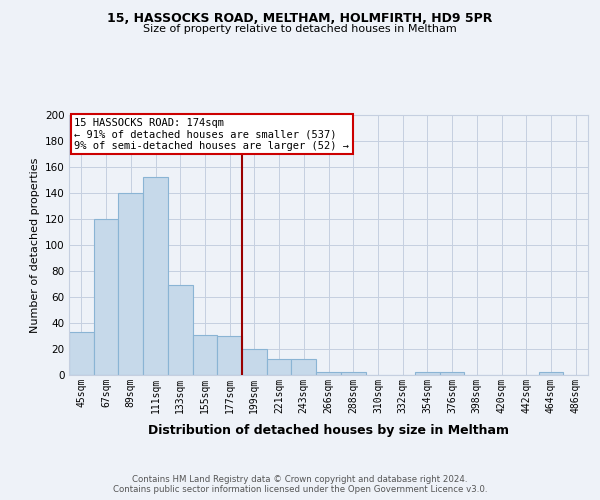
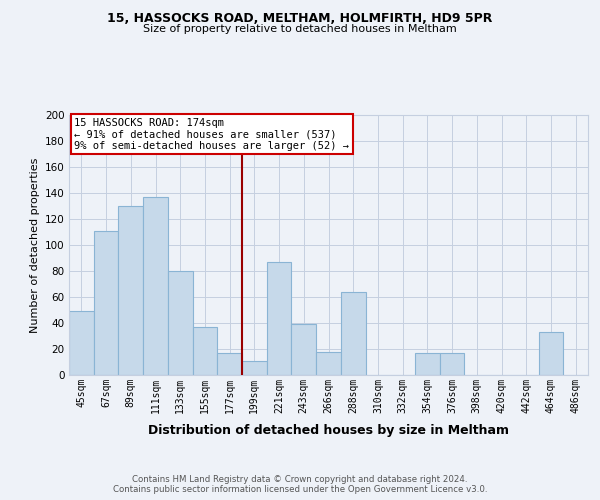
45sqm: 33 -> 49
67sqm: 120 -> 111
89sqm: 140 -> 130
111sqm: 152 -> 137
133sqm: 69 -> 80
155sqm: 31 -> 37
177sqm: 30 -> 17
199sqm: 20 -> 11
221sqm: 12 -> 87
243sqm: 12 -> 39
266sqm: 2 -> 18
288sqm: 2 -> 64
354sqm: 2 -> 17
376sqm: 2 -> 17
464sqm: 2 -> 33
